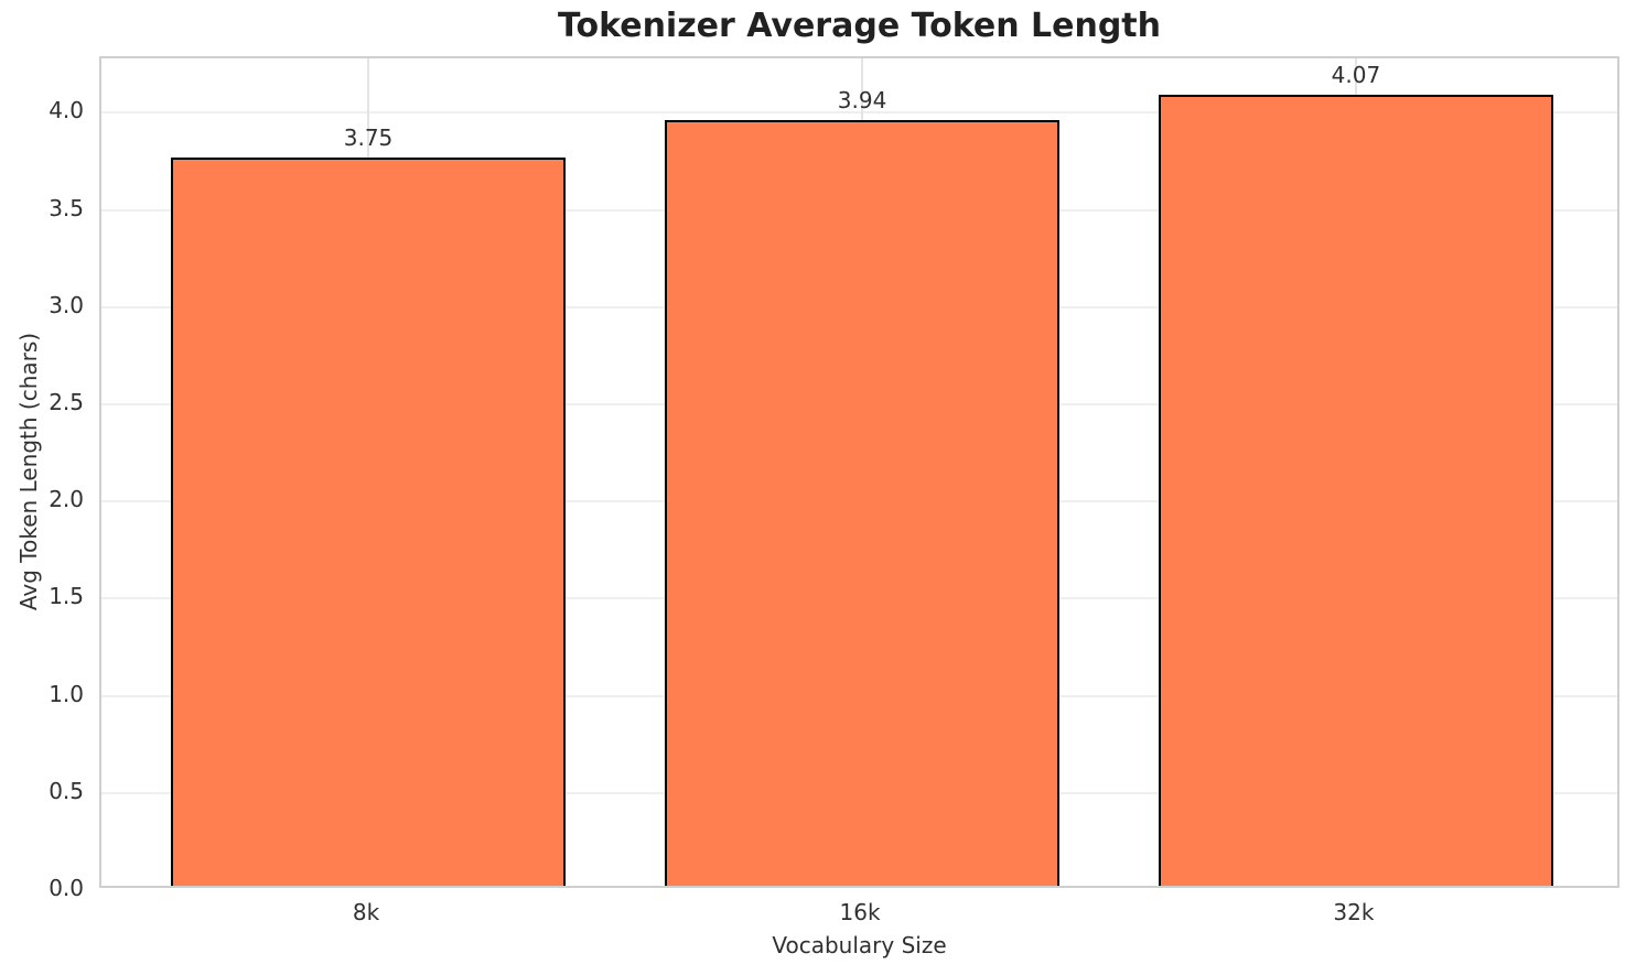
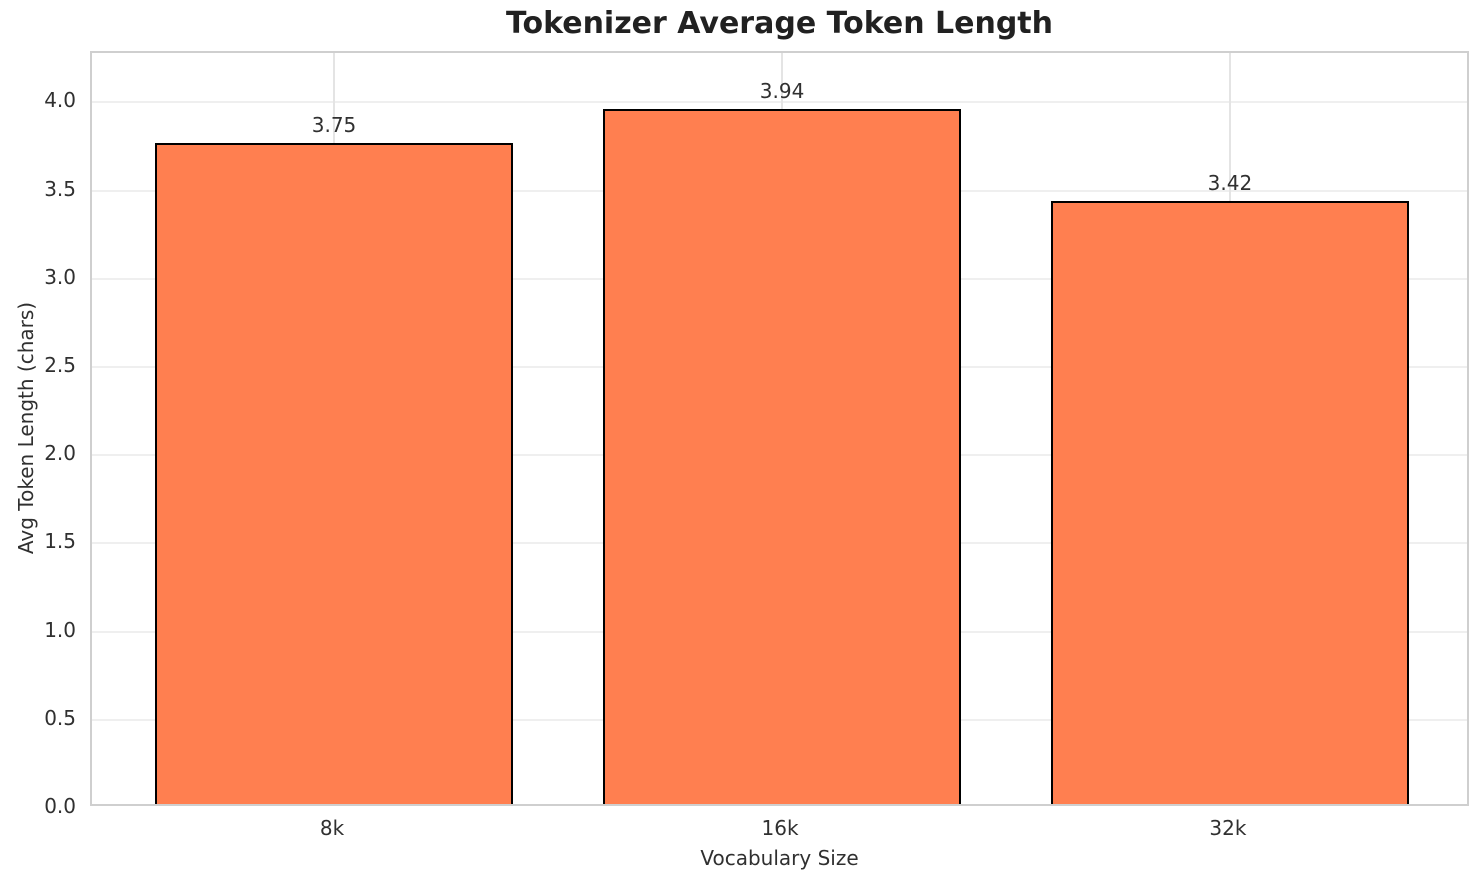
32k: 4.07 -> 3.42
